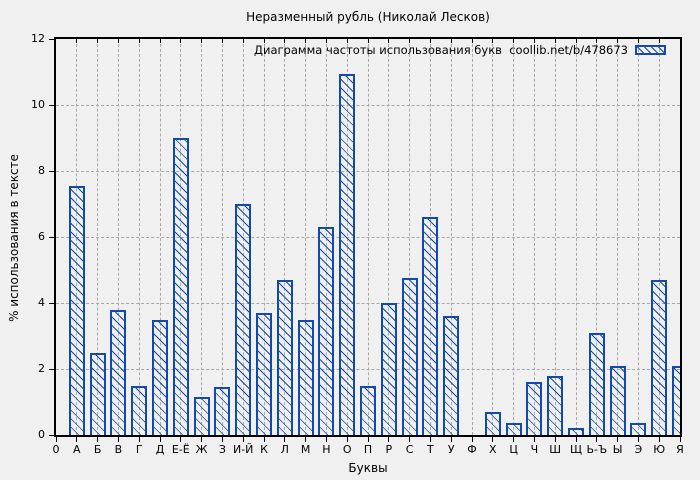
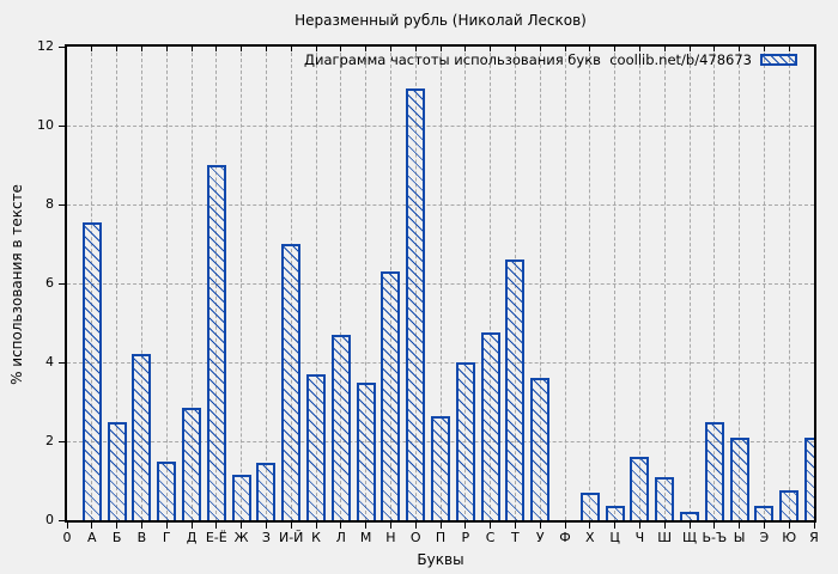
В: 3.8 -> 4.2
Д: 3.5 -> 2.9
П: 1.5 -> 2.6
Ш: 1.8 -> 1.1
Ь-Ъ: 3.1 -> 2.5
Ю: 4.7 -> 0.8
